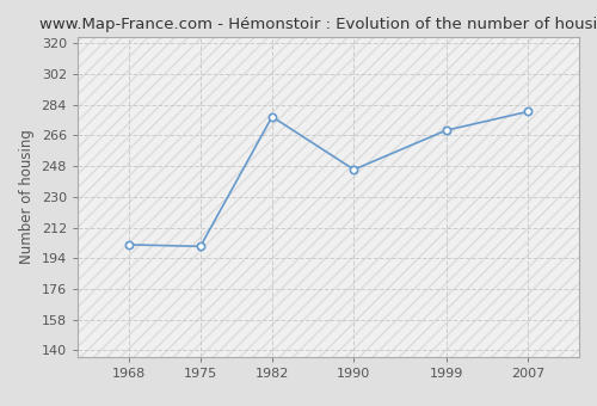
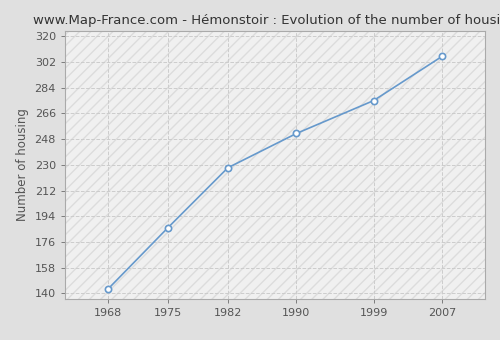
1968: 202 -> 143
1975: 201 -> 186
1982: 277 -> 228
1990: 246 -> 252
1999: 269 -> 275
2007: 280 -> 306
